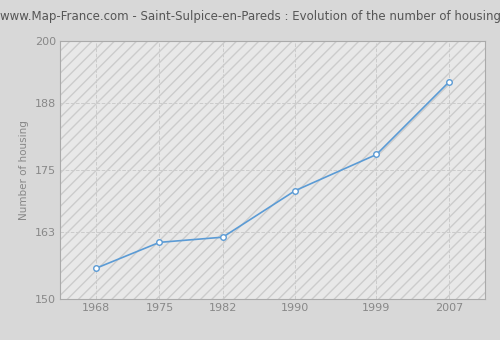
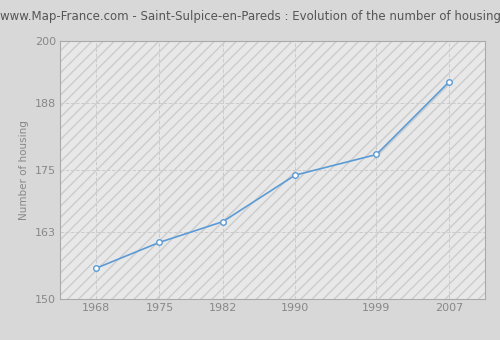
1982: 162 -> 165
1990: 171 -> 174
